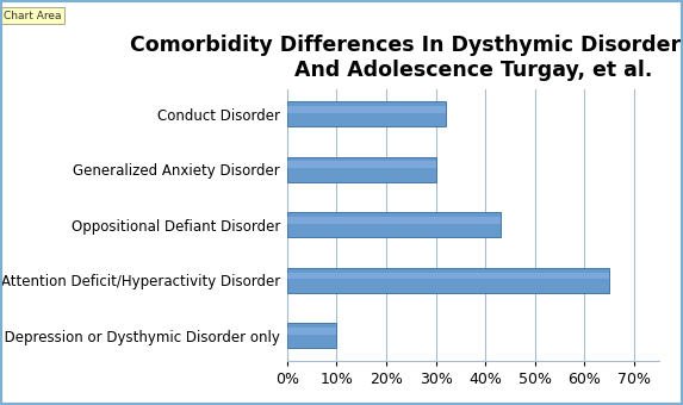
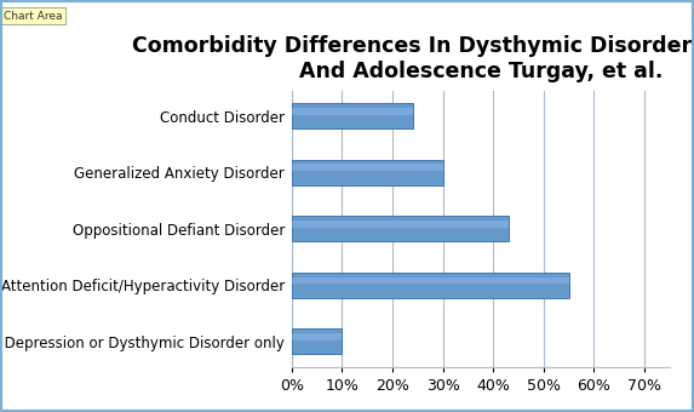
Conduct Disorder: 32% -> 24%
Attention Deficit/Hyperactivity Disorder: 65% -> 55%
